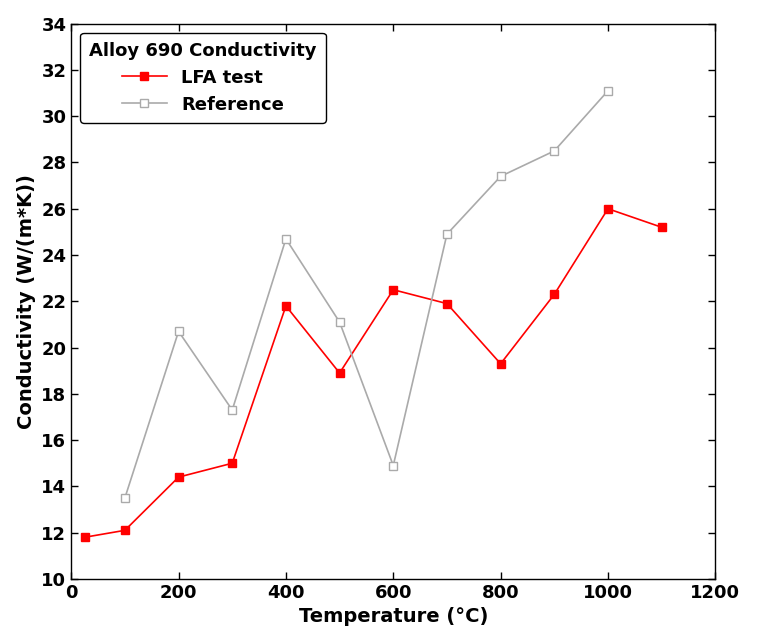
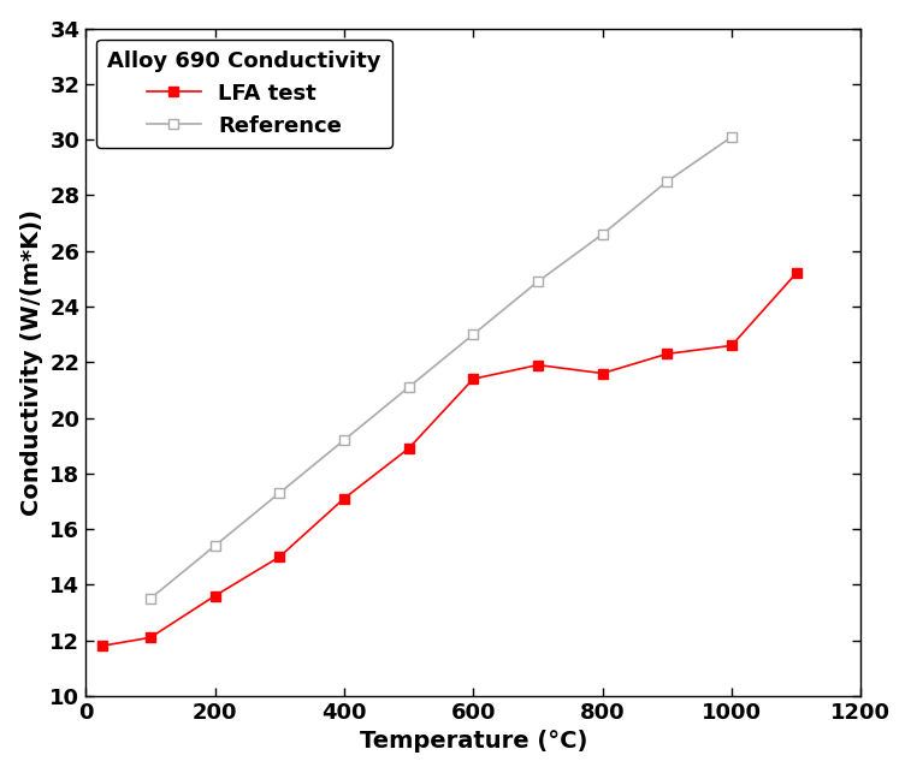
LFA test/200: 14.4 -> 13.6
Reference/200: 20.7 -> 15.4
LFA test/400: 21.8 -> 17.1
Reference/400: 24.7 -> 19.2
LFA test/600: 22.5 -> 21.4
Reference/600: 14.9 -> 23.0
LFA test/800: 19.3 -> 21.6
Reference/800: 27.4 -> 26.6
LFA test/1000: 26.0 -> 22.6
Reference/1000: 31.1 -> 30.1
